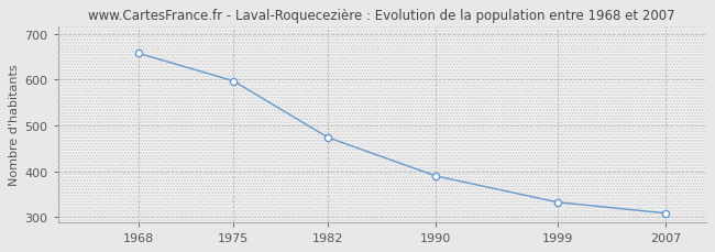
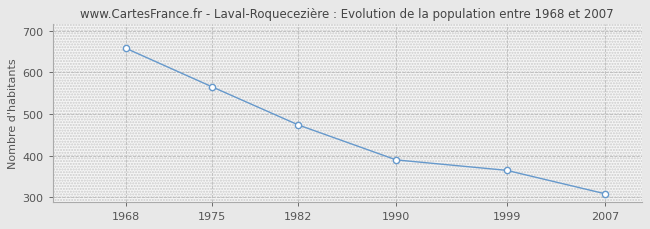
1975: 597 -> 565
1999: 333 -> 365
